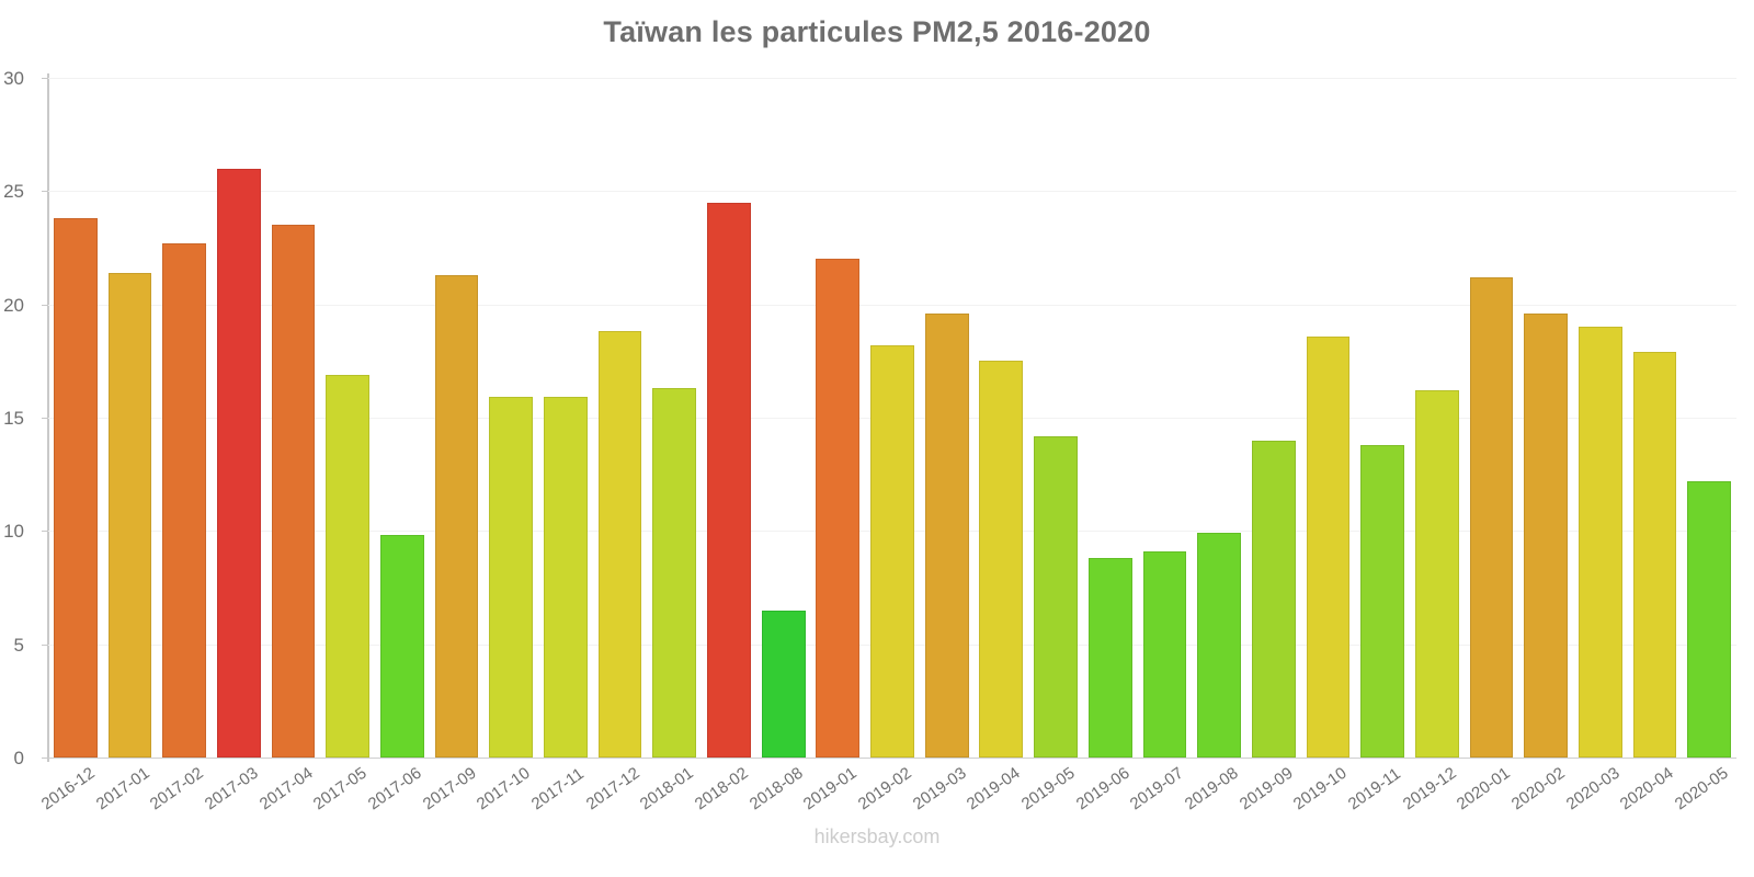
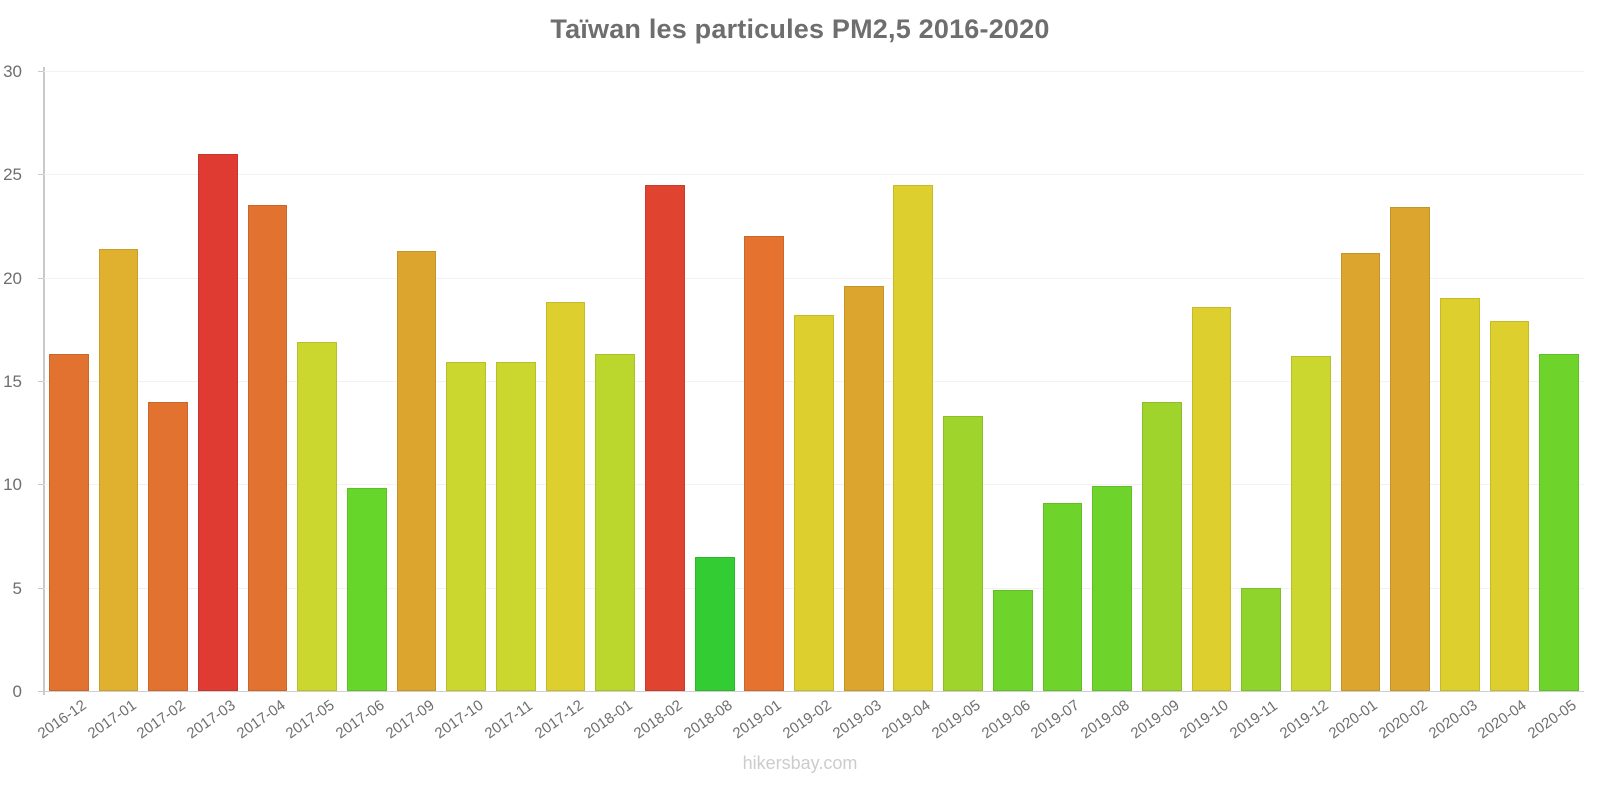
2016-12: 23.8 -> 16.3
2017-02: 22.7 -> 14.0
2019-04: 17.5 -> 24.5
2019-05: 14.2 -> 13.3
2019-06: 8.8 -> 4.9
2019-11: 13.8 -> 5.0
2020-02: 19.6 -> 23.4
2020-05: 12.2 -> 16.3
